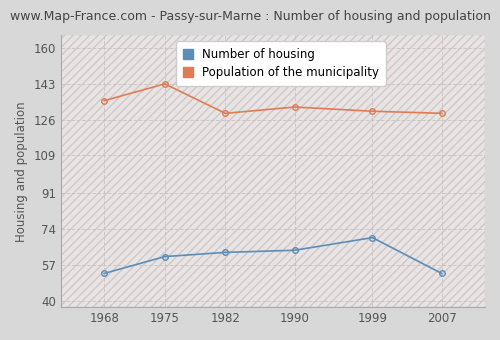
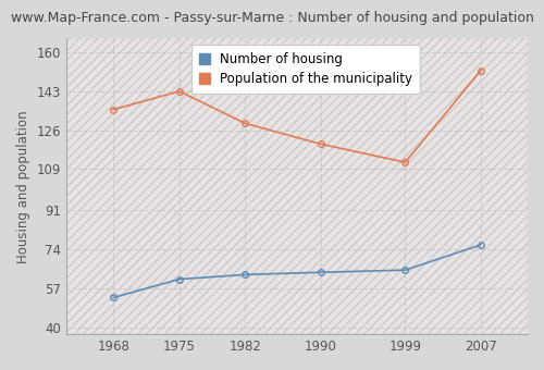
Population of the municipality/1990: 132 -> 120
Number of housing/1999: 70 -> 65
Population of the municipality/1999: 130 -> 112
Number of housing/2007: 53 -> 76
Population of the municipality/2007: 129 -> 152
